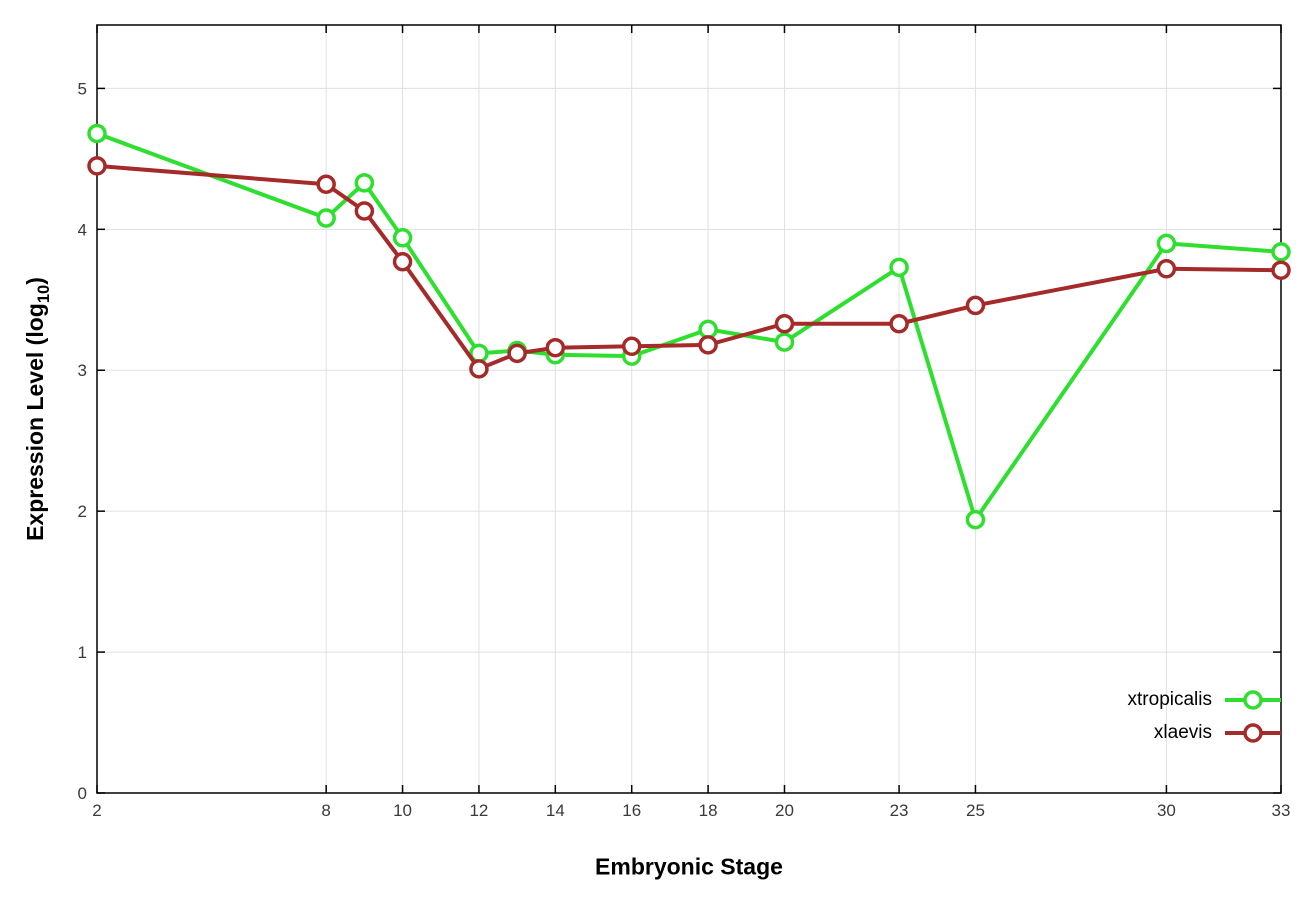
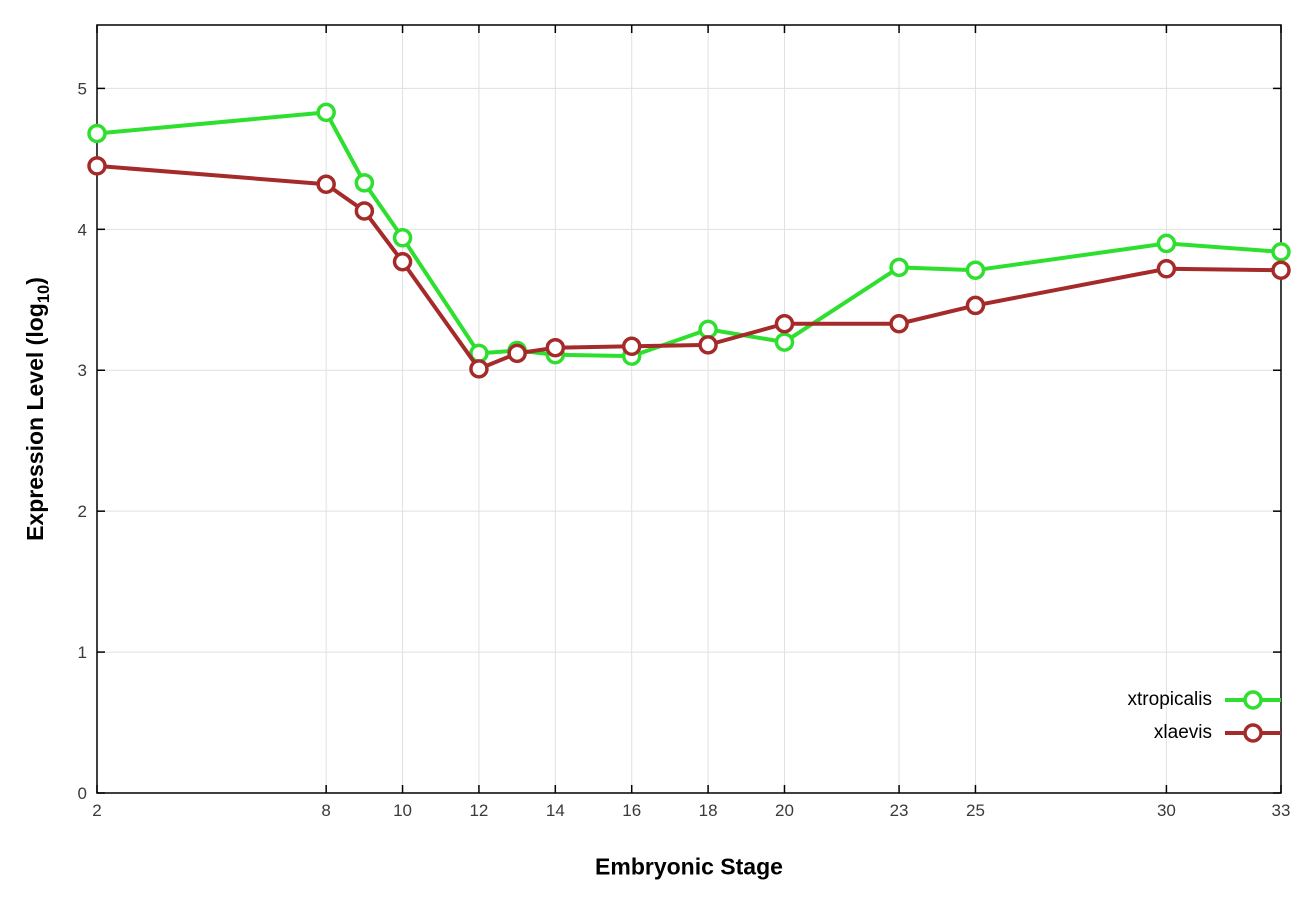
xtropicalis/8: 4.08 -> 4.83
xtropicalis/25: 1.94 -> 3.71
